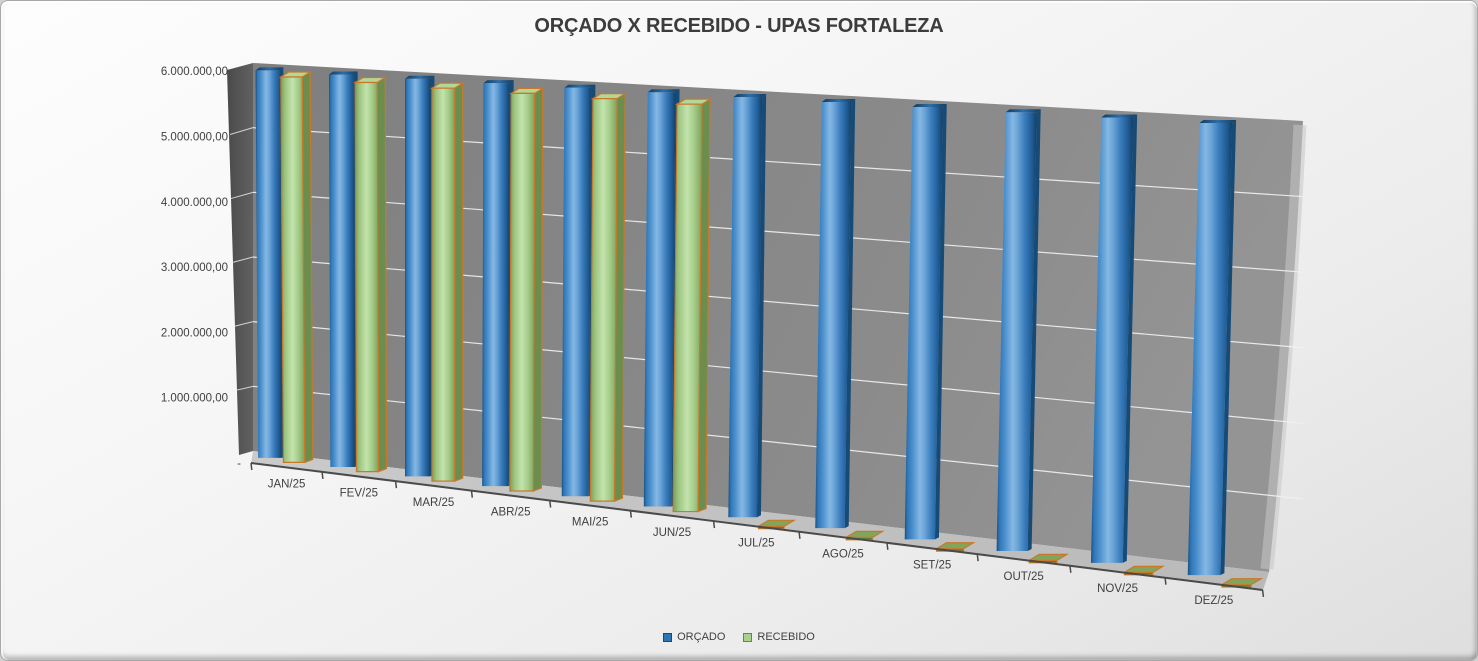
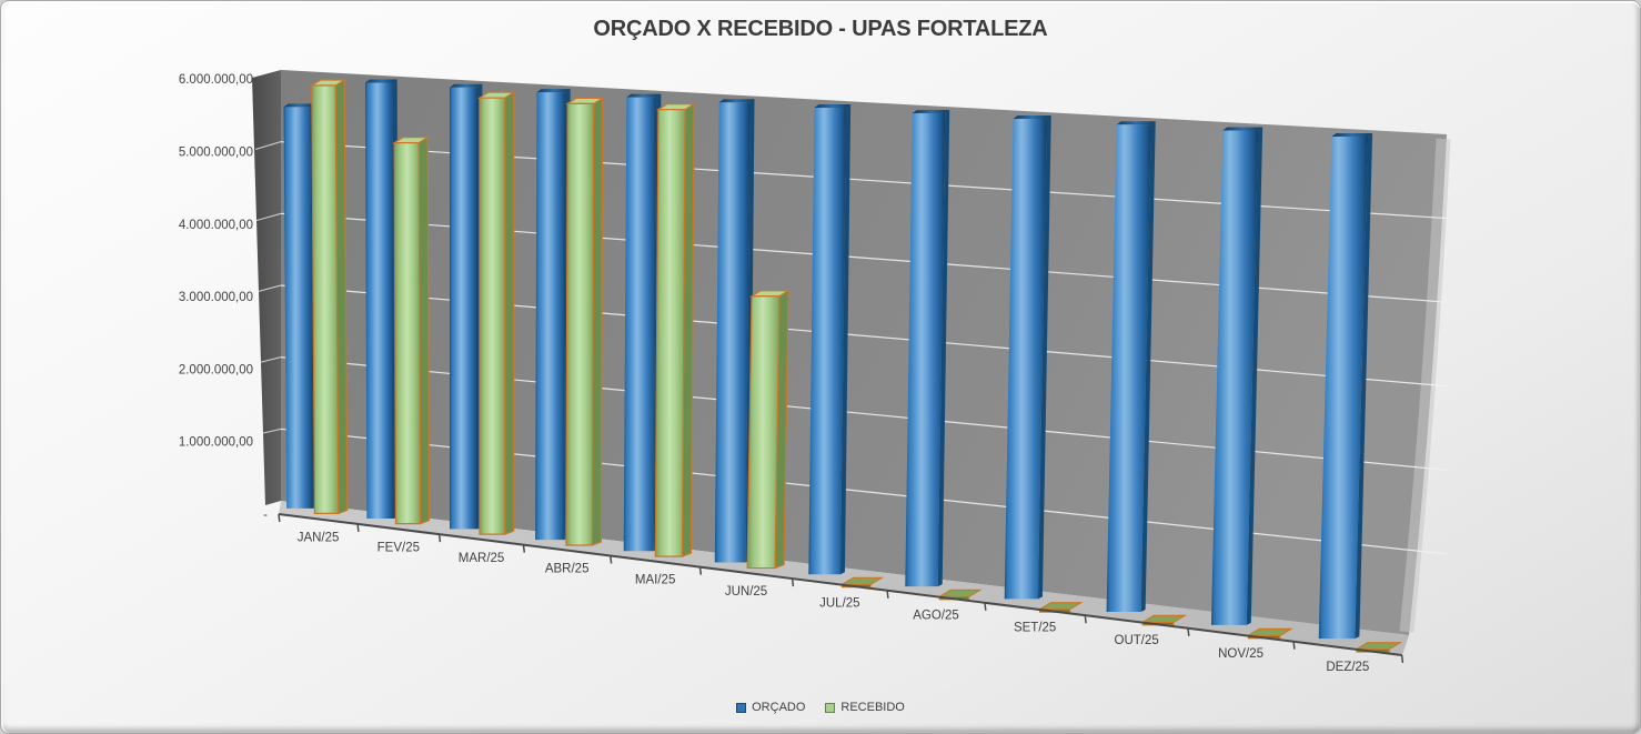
ORÇADO/JAN/25: 5900000 -> 5500000
RECEBIDO/FEV/25: 5800000 -> 5100000
RECEBIDO/JUN/25: 5800000 -> 3400000
